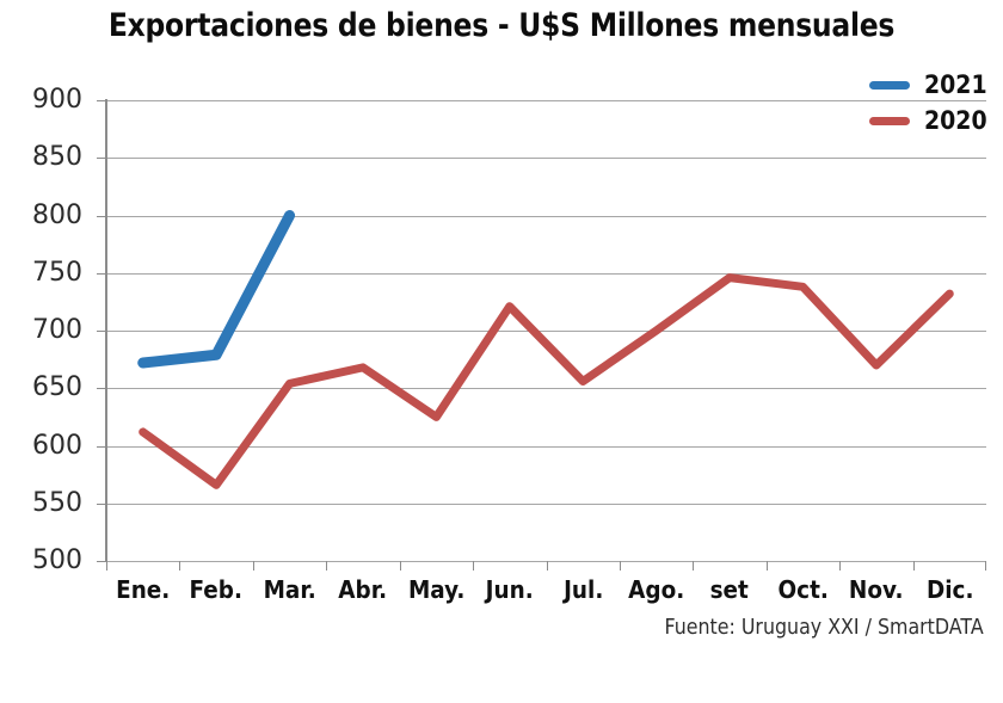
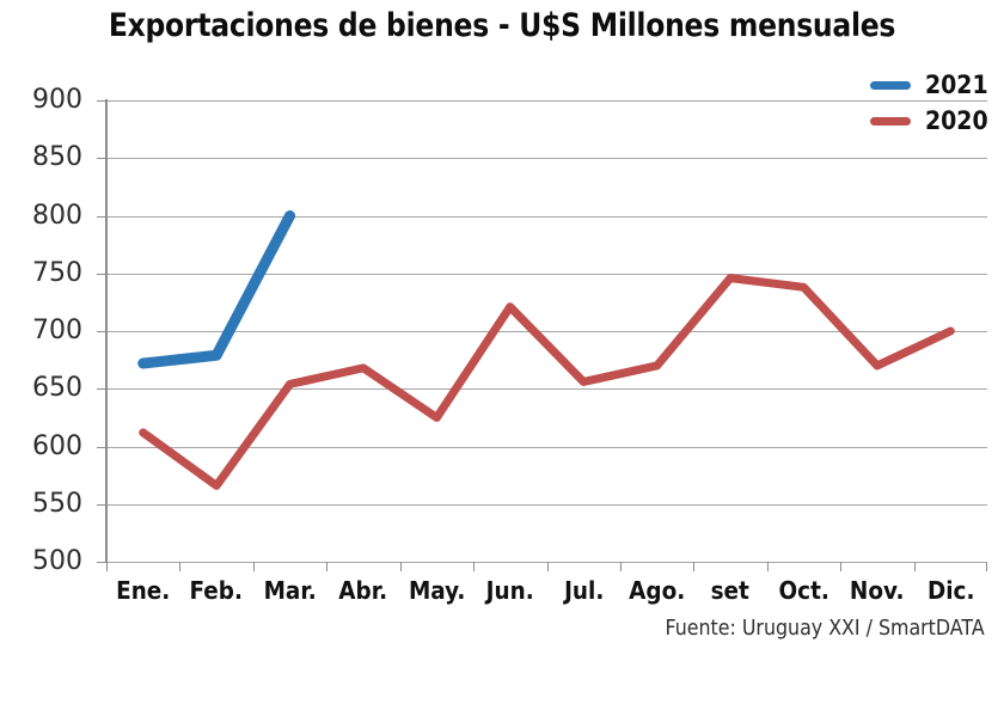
2020/Ago.: 700 -> 670
2020/Dic.: 730 -> 700
